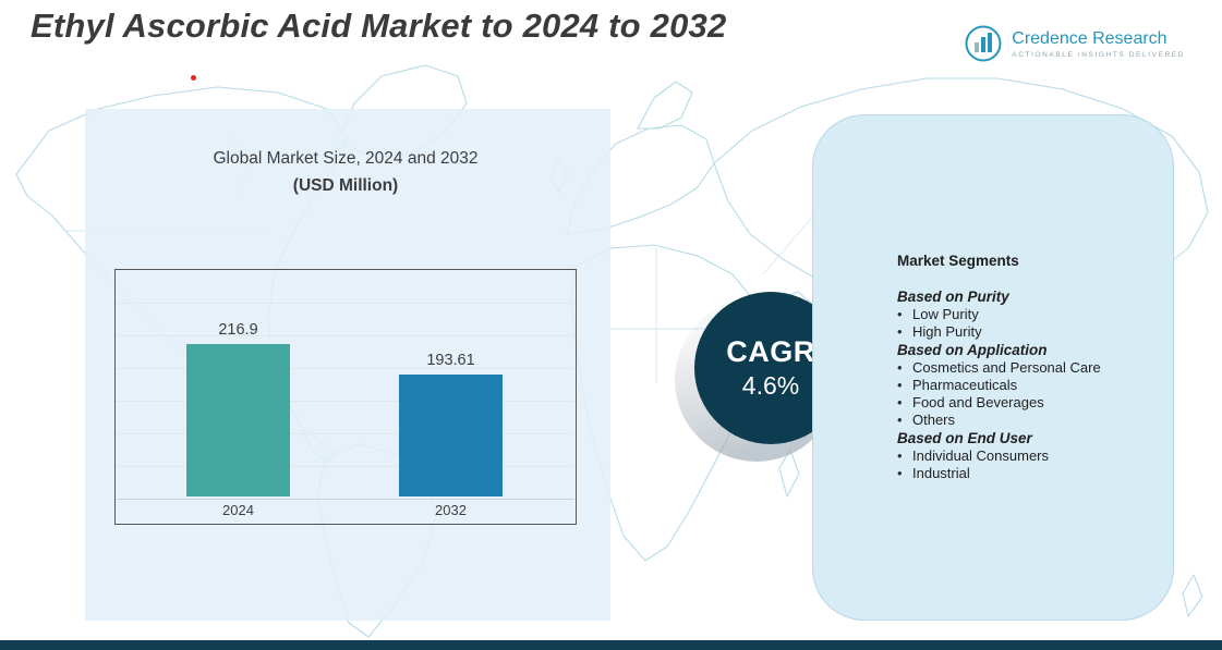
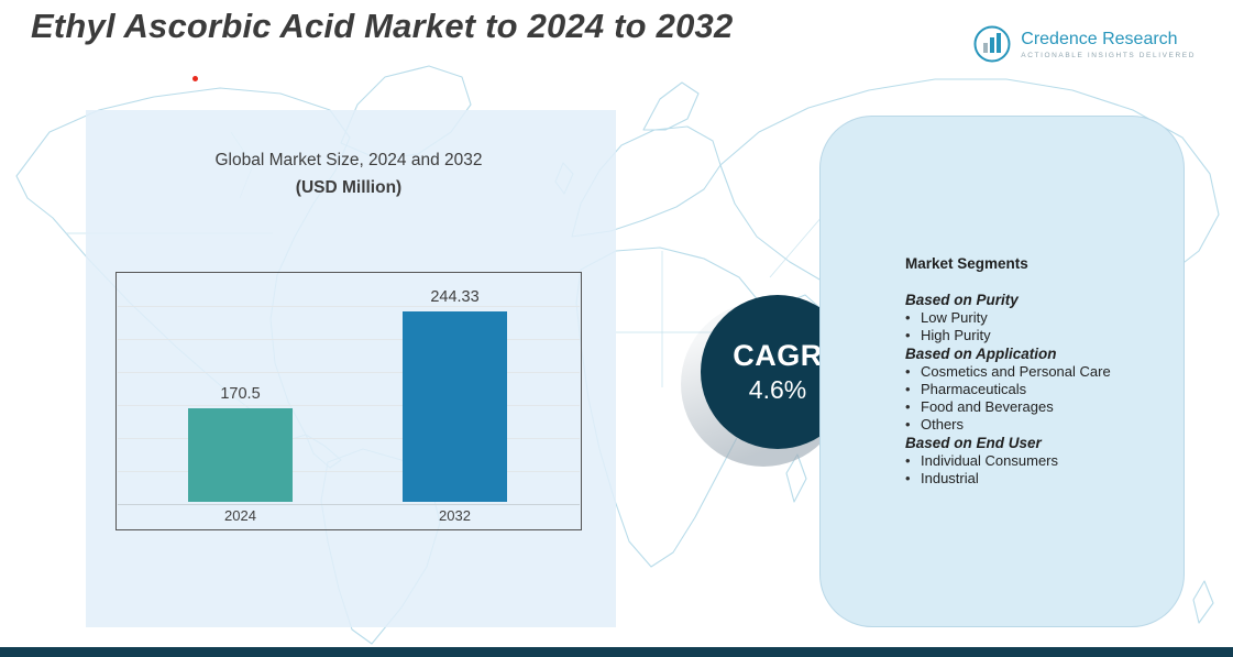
2024: 216.9 -> 170.5
2032: 193.61 -> 244.33
